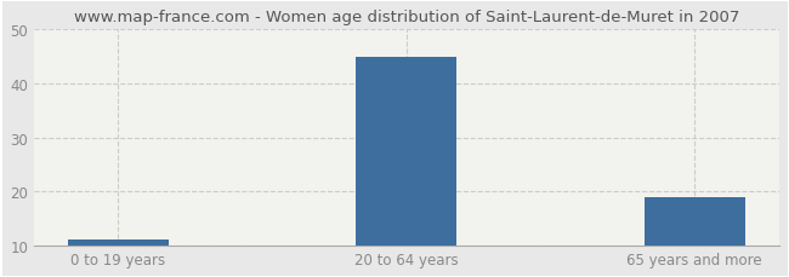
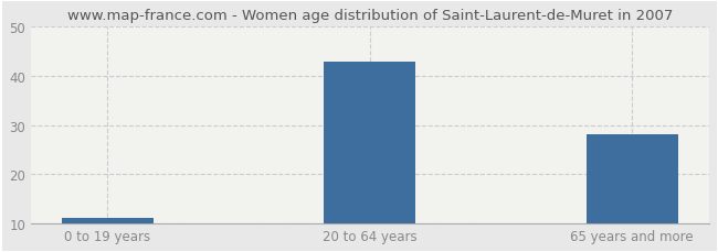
20 to 64 years: 45 -> 43
65 years and more: 19 -> 28
